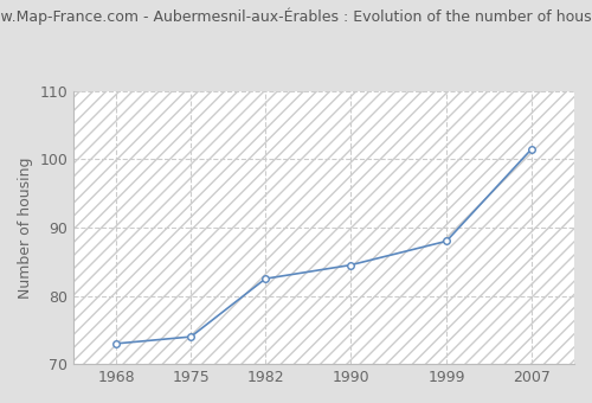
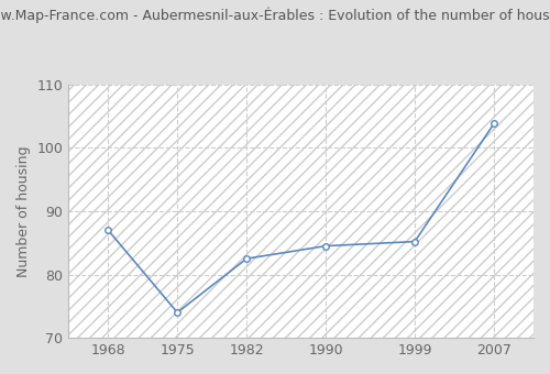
1968: 73.0 -> 87.0
1999: 88.0 -> 85.2
2007: 101.5 -> 103.8
